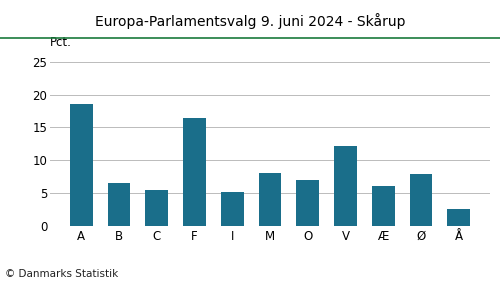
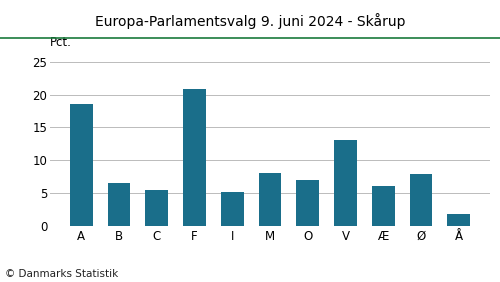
F: 16.4 -> 20.9
V: 12.2 -> 13.1
Å: 2.6 -> 1.7
